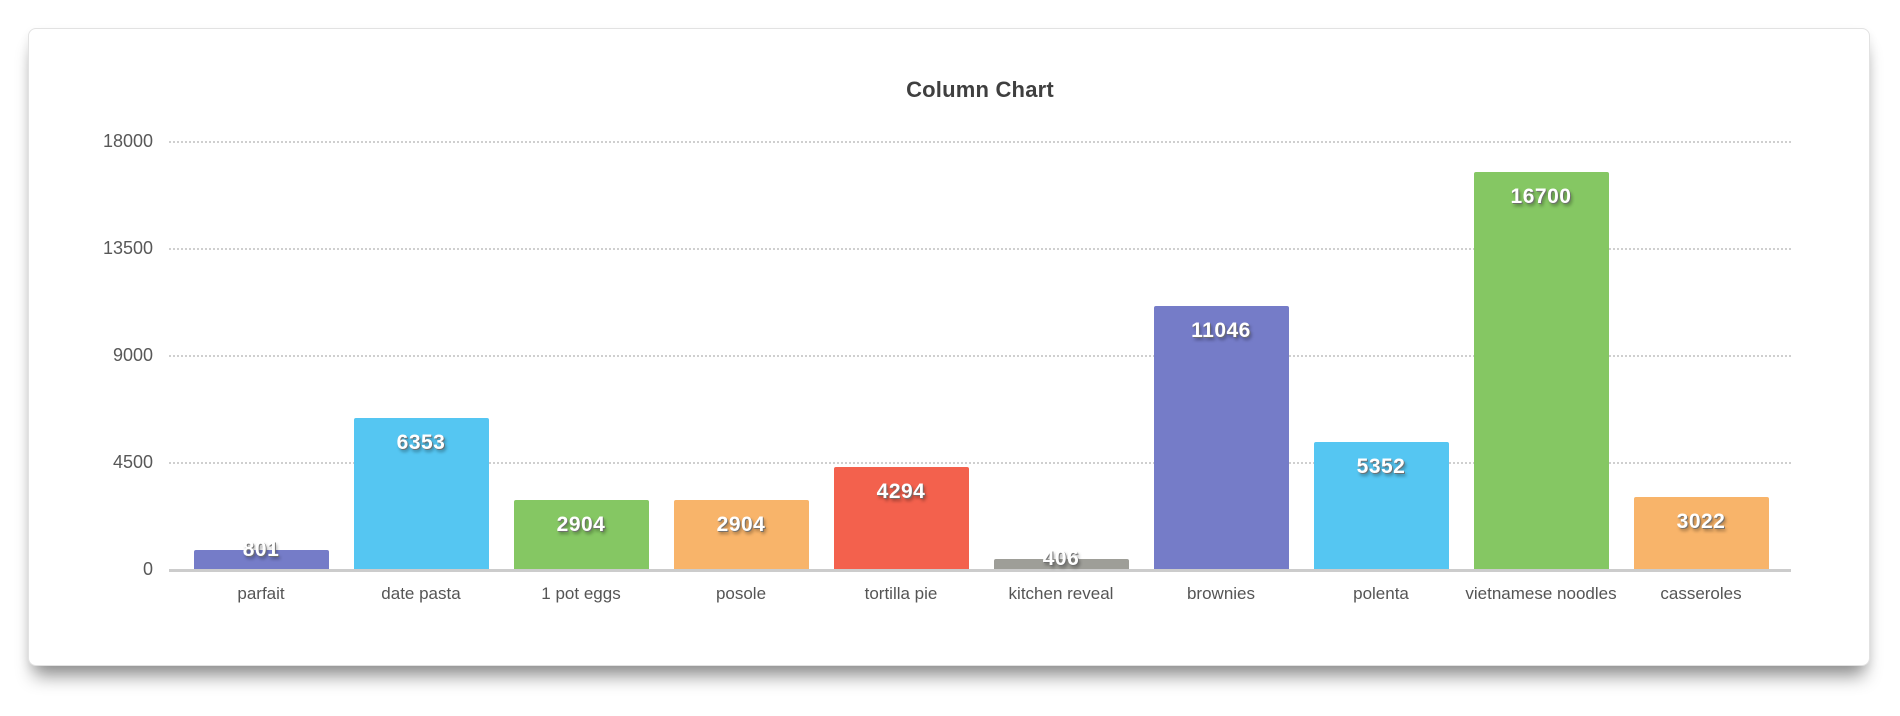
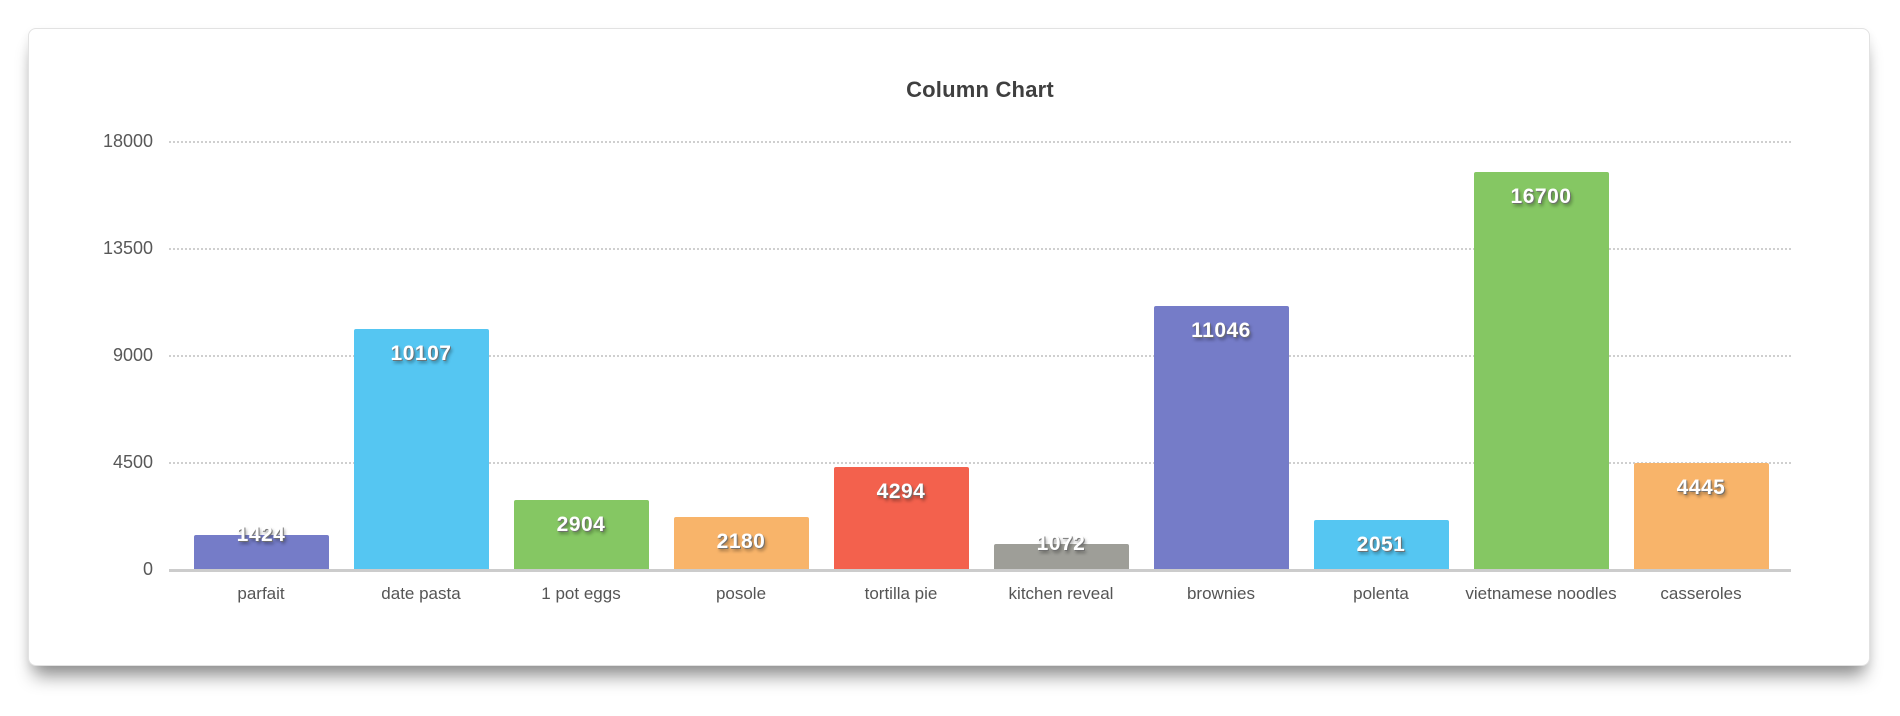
parfait: 801 -> 1424
date pasta: 6353 -> 10107
posole: 2904 -> 2180
kitchen reveal: 406 -> 1072
polenta: 5352 -> 2051
casseroles: 3022 -> 4445
